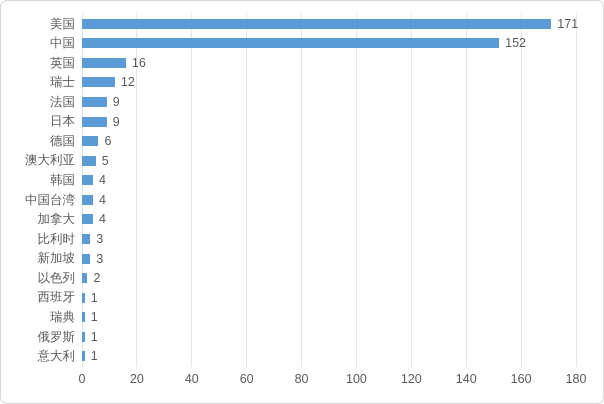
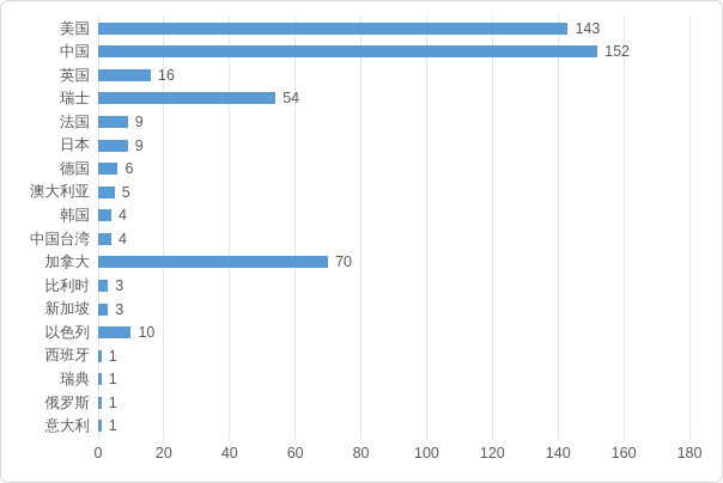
美国: 171 -> 143
瑞士: 12 -> 54
加拿大: 4 -> 70
以色列: 2 -> 10
